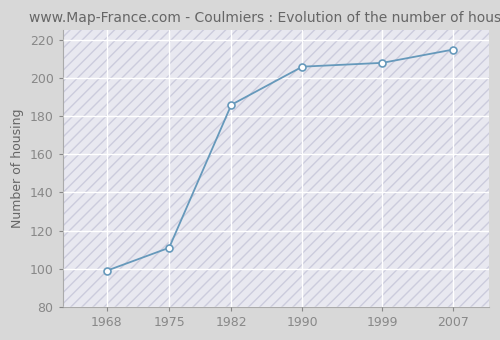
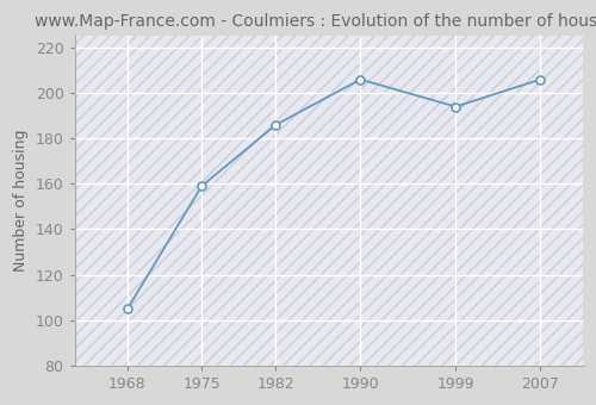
1968: 99 -> 105
1975: 111 -> 159
1999: 208 -> 194
2007: 215 -> 206
